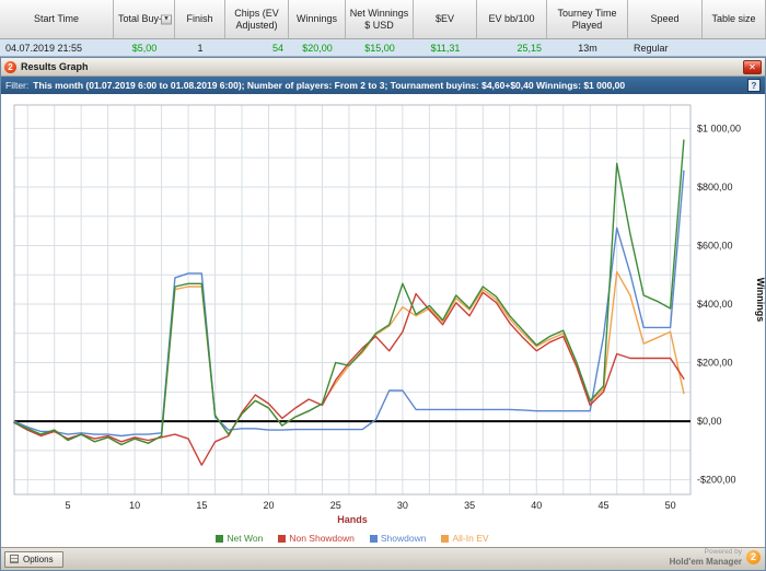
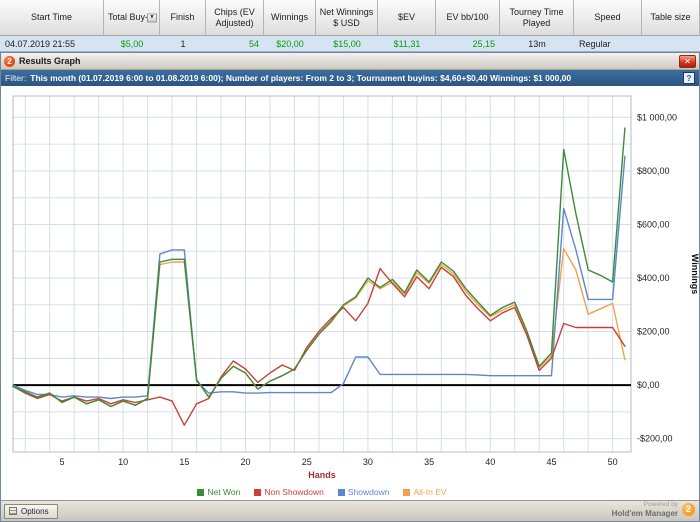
Net Won/25: $200 -> $130
Net Won/30: $470 -> $400
Showdown/45: $290 -> $40
